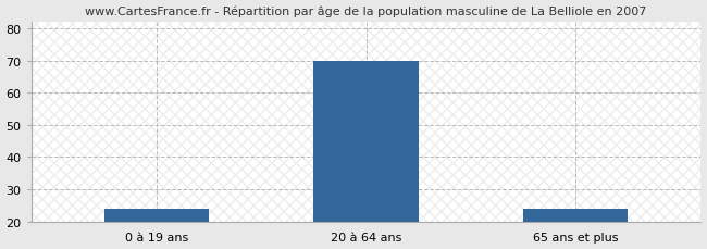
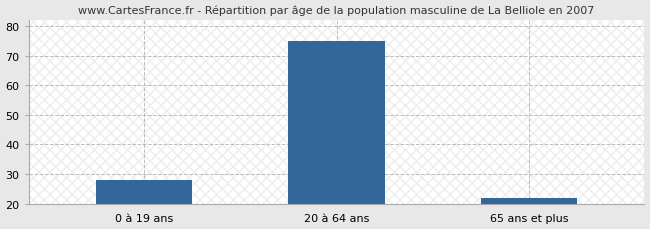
0 à 19 ans: 24 -> 28
20 à 64 ans: 70 -> 75
65 ans et plus: 24 -> 22
